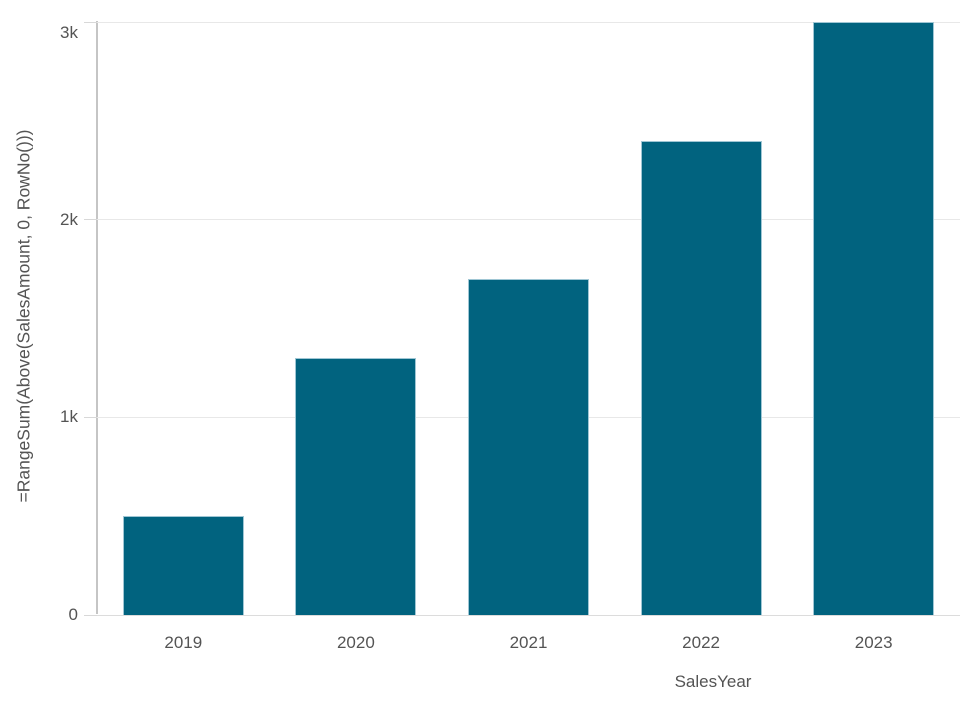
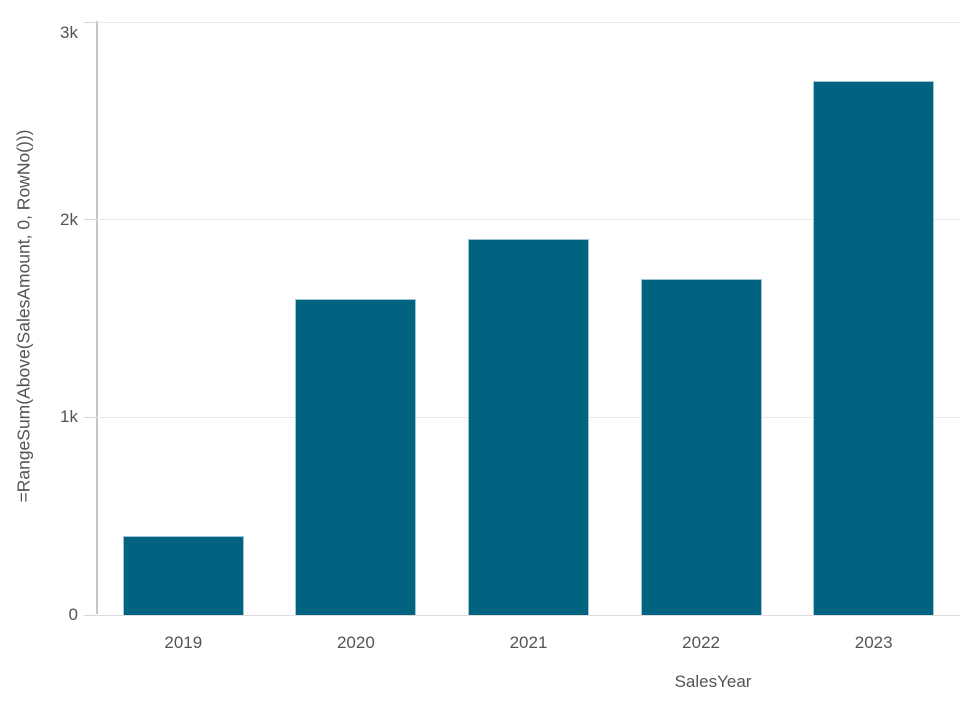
2019: 0.5k -> 0.4k
2020: 1.3k -> 1.6k
2021: 1.7k -> 1.9k
2022: 2.4k -> 1.7k
2023: 3.0k -> 2.7k
